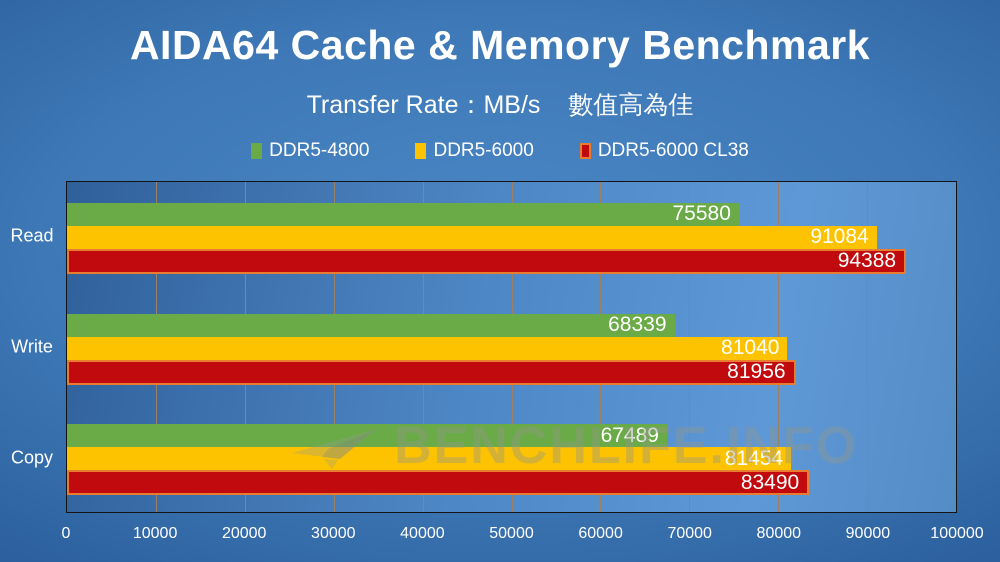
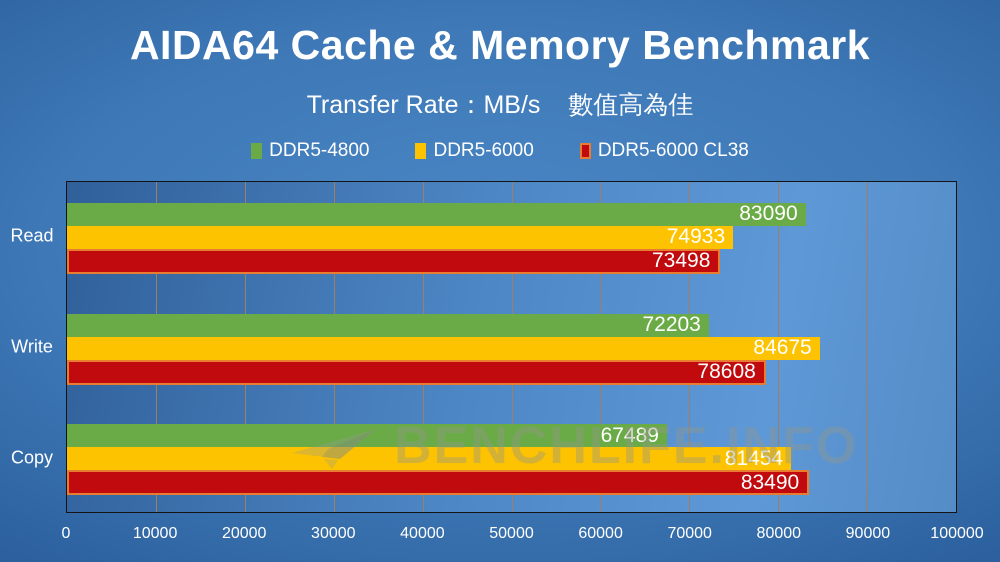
DDR5-4800/Read: 75580 -> 83090
DDR5-6000/Read: 91084 -> 74933
DDR5-6000 CL38/Read: 94388 -> 73498
DDR5-4800/Write: 68339 -> 72203
DDR5-6000/Write: 81040 -> 84675
DDR5-6000 CL38/Write: 81956 -> 78608
